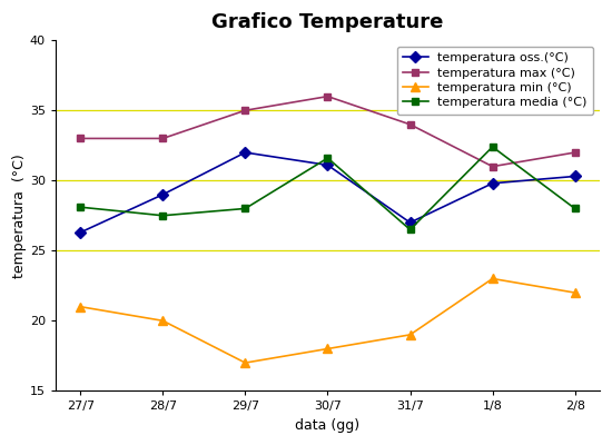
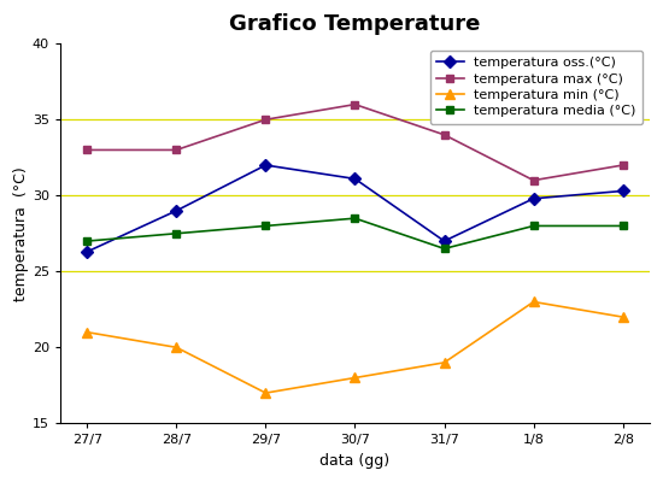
temperatura media (°C)/27/7: 28.1 -> 27.0
temperatura media (°C)/30/7: 31.6 -> 28.5
temperatura media (°C)/1/8: 32.4 -> 28.0
